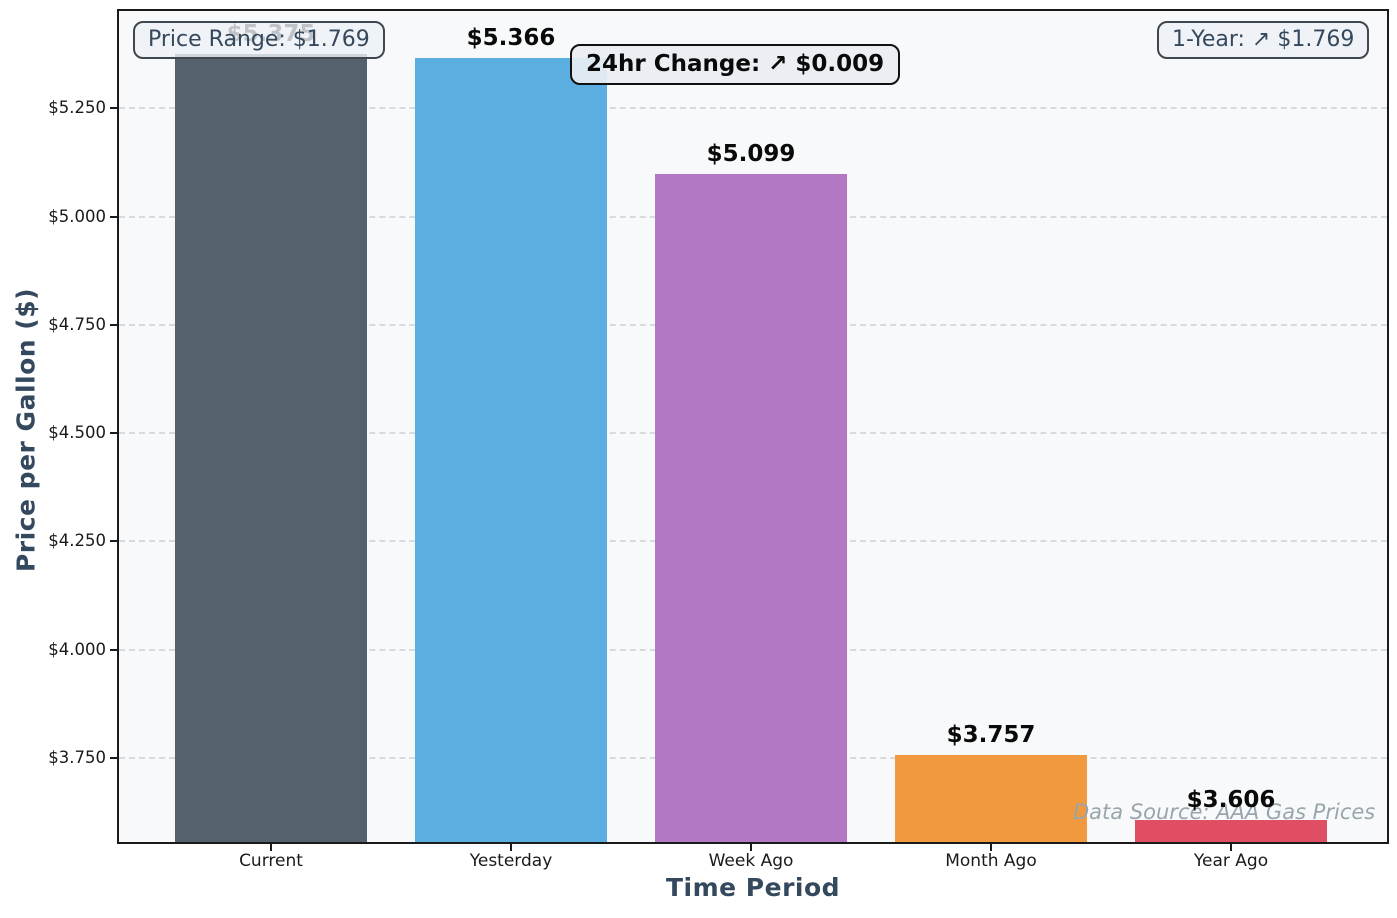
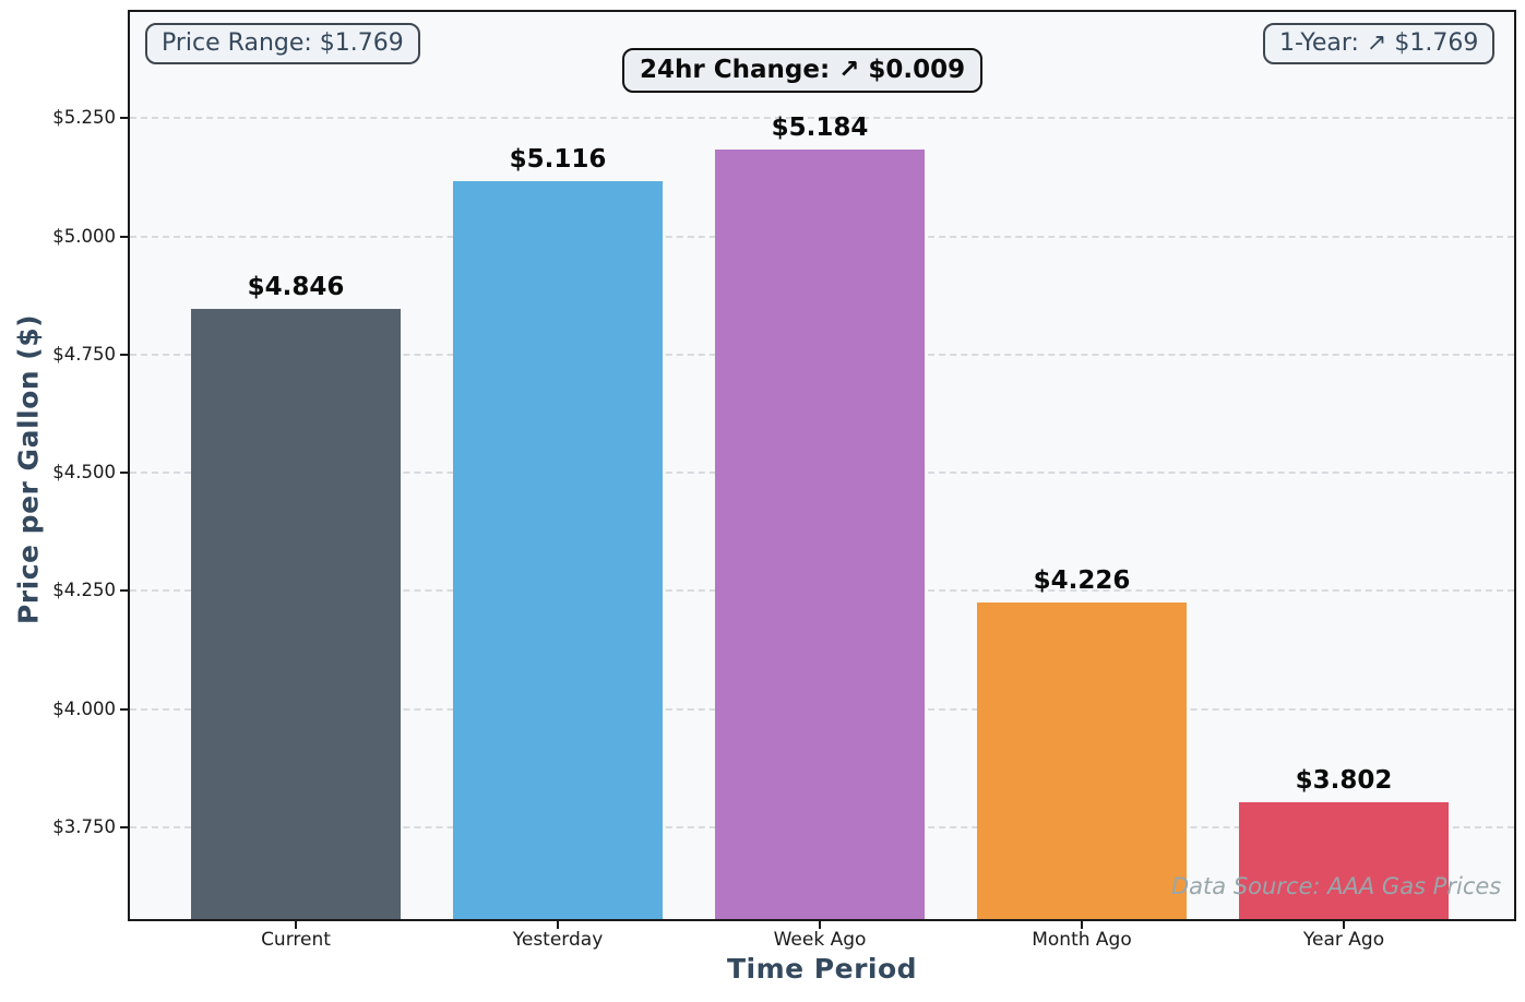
Current: $5.375 -> $4.846
Yesterday: $5.366 -> $5.116
Week Ago: $5.099 -> $5.184
Month Ago: $3.757 -> $4.226
Year Ago: $3.606 -> $3.802
